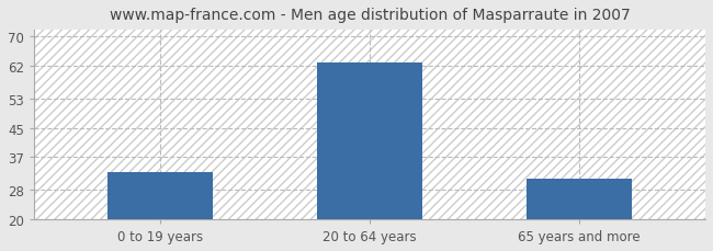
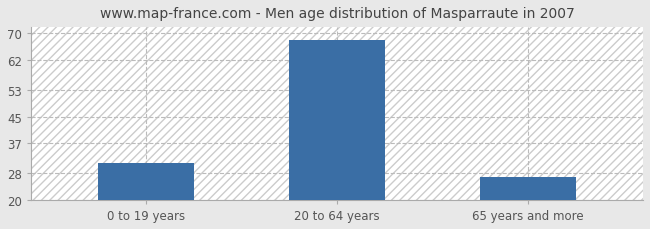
0 to 19 years: 33 -> 31
20 to 64 years: 63 -> 68
65 years and more: 31 -> 27
